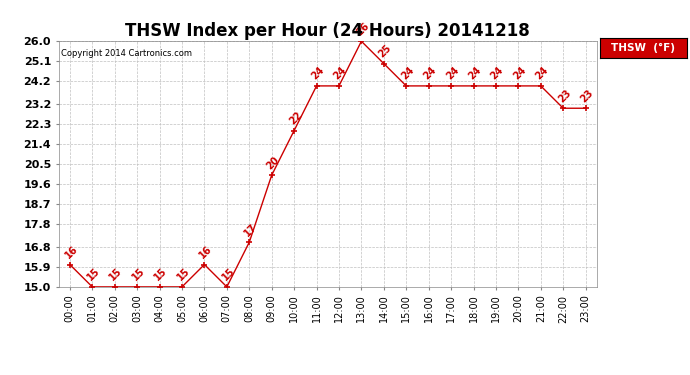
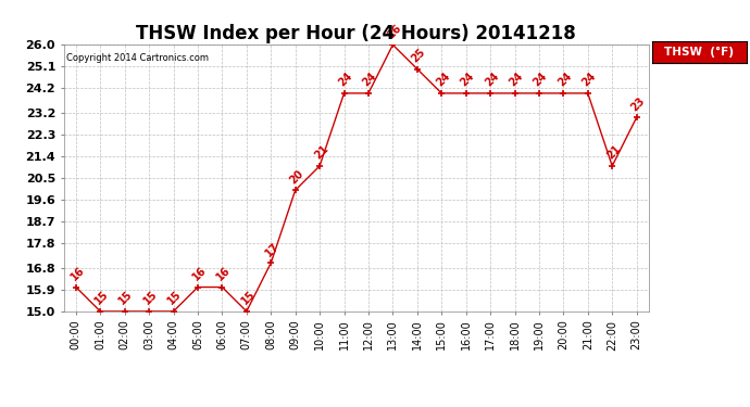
05:00: 15 -> 16
10:00: 22 -> 21
22:00: 23 -> 21
